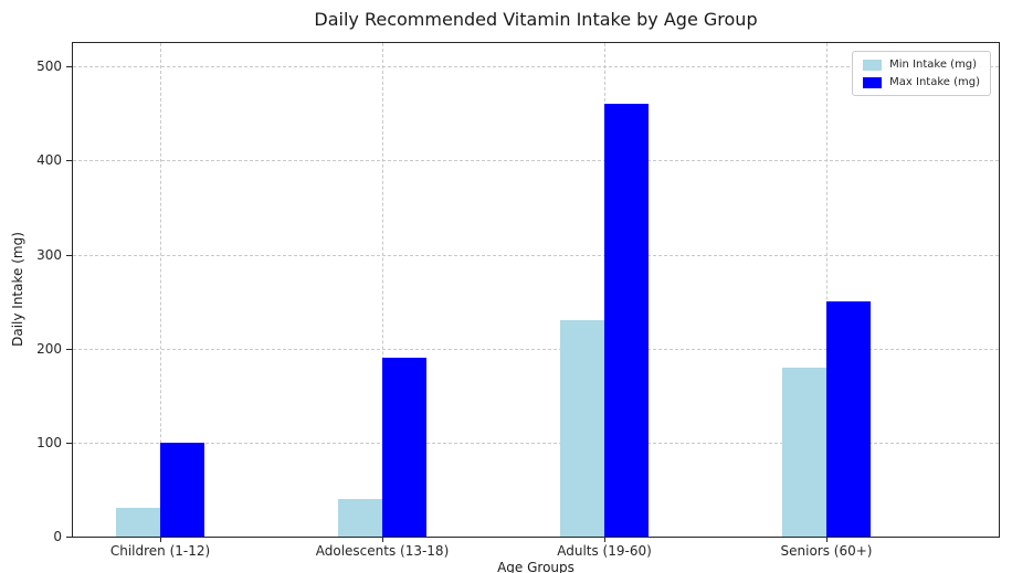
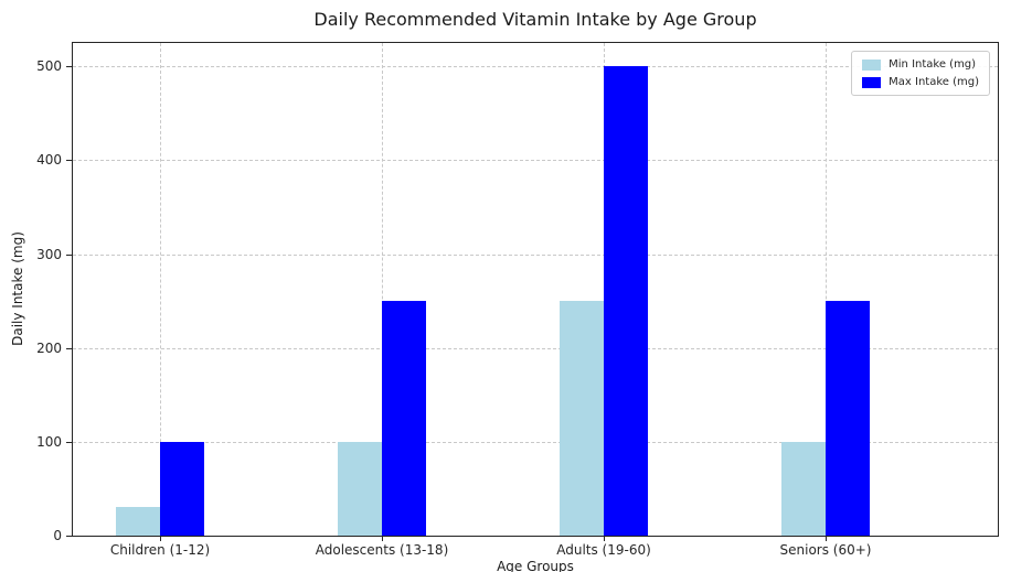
Min Intake (mg)/Adolescents (13-18): 40 -> 100
Max Intake (mg)/Adolescents (13-18): 190 -> 250
Min Intake (mg)/Adults (19-60): 230 -> 250
Max Intake (mg)/Adults (19-60): 460 -> 500
Min Intake (mg)/Seniors (60+): 180 -> 100
